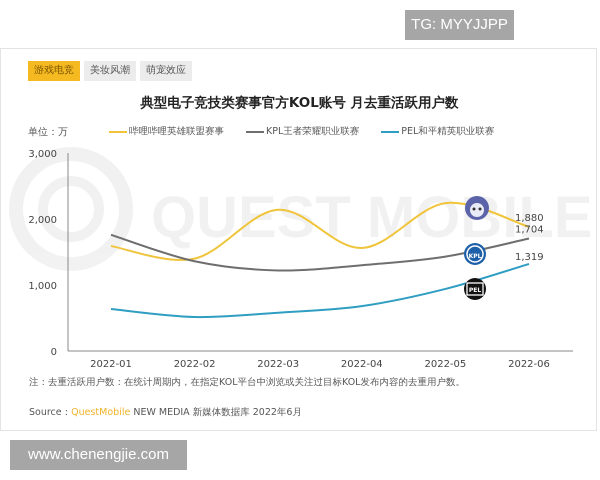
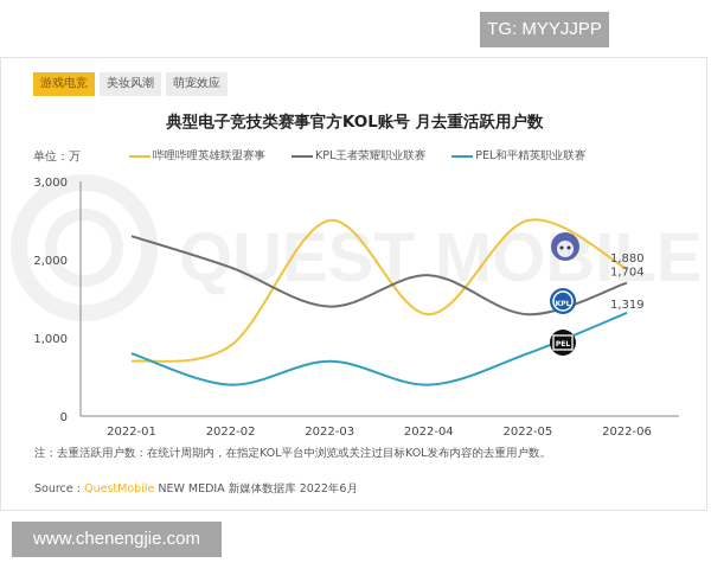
哔哩哔哩英雄联盟赛事/2022-01: 1600 -> 700
KPL王者荣耀职业联赛/2022-01: 1800 -> 2300
PEL和平精英职业联赛/2022-01: 600 -> 800
哔哩哔哩英雄联盟赛事/2022-02: 1400 -> 900
KPL王者荣耀职业联赛/2022-02: 1400 -> 1900
PEL和平精英职业联赛/2022-02: 500 -> 400
哔哩哔哩英雄联盟赛事/2022-03: 2100 -> 2500
KPL王者荣耀职业联赛/2022-03: 1200 -> 1400
PEL和平精英职业联赛/2022-03: 600 -> 700
哔哩哔哩英雄联盟赛事/2022-04: 1600 -> 1300
KPL王者荣耀职业联赛/2022-04: 1300 -> 1800
PEL和平精英职业联赛/2022-04: 700 -> 400
哔哩哔哩英雄联盟赛事/2022-05: 2200 -> 2500
KPL王者荣耀职业联赛/2022-05: 1400 -> 1300
PEL和平精英职业联赛/2022-05: 900 -> 800
